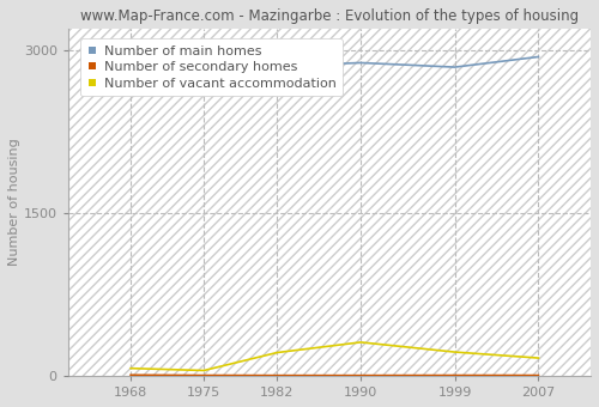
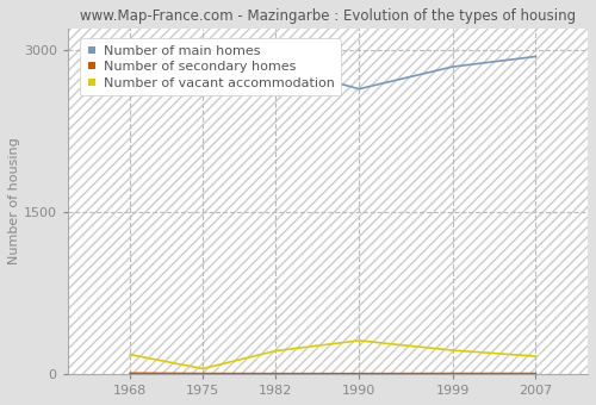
Number of vacant accommodation/1968: 70 -> 180
Number of main homes/1990: 2880 -> 2640
